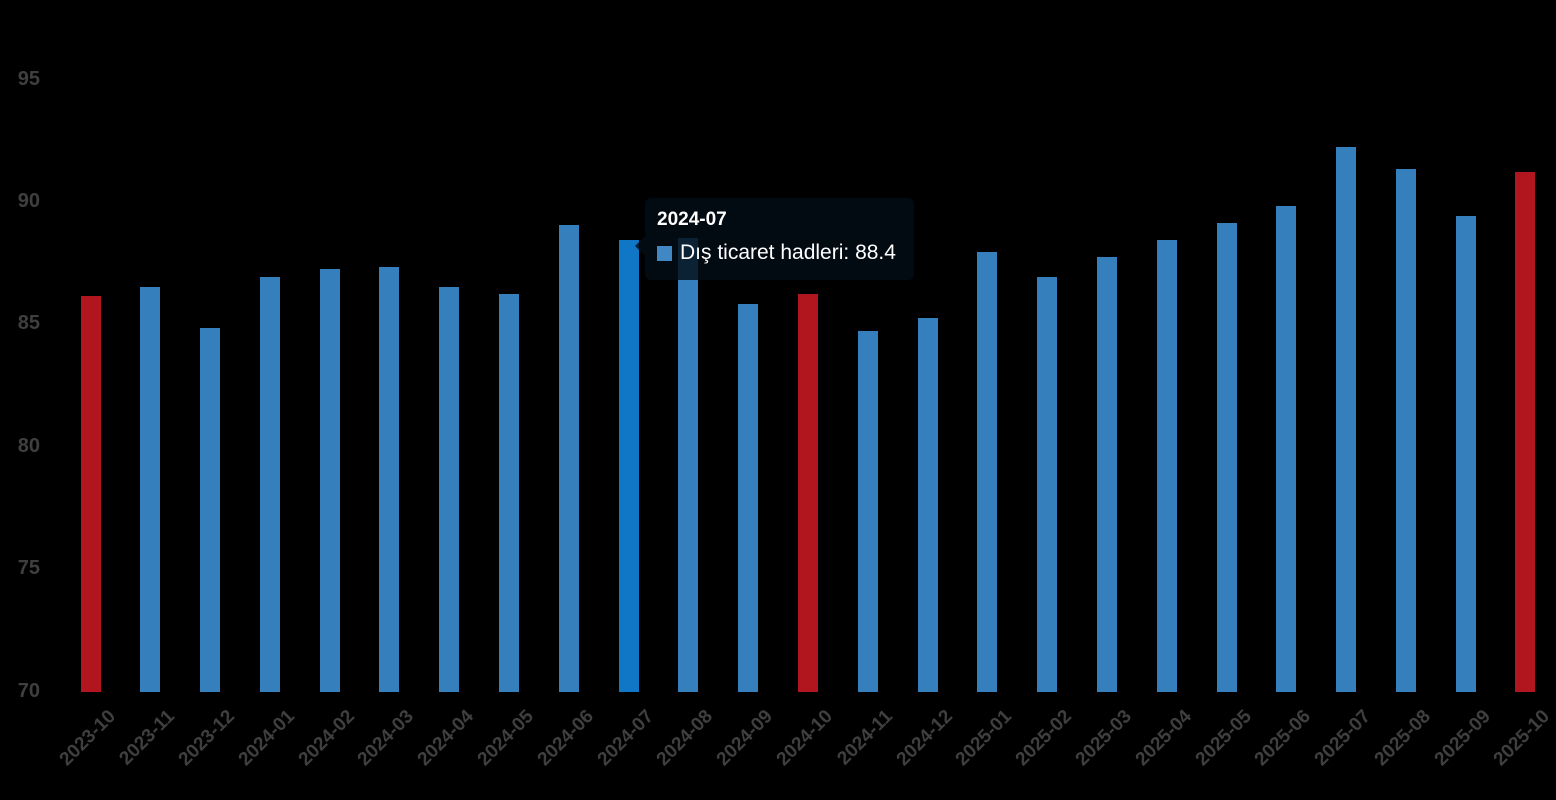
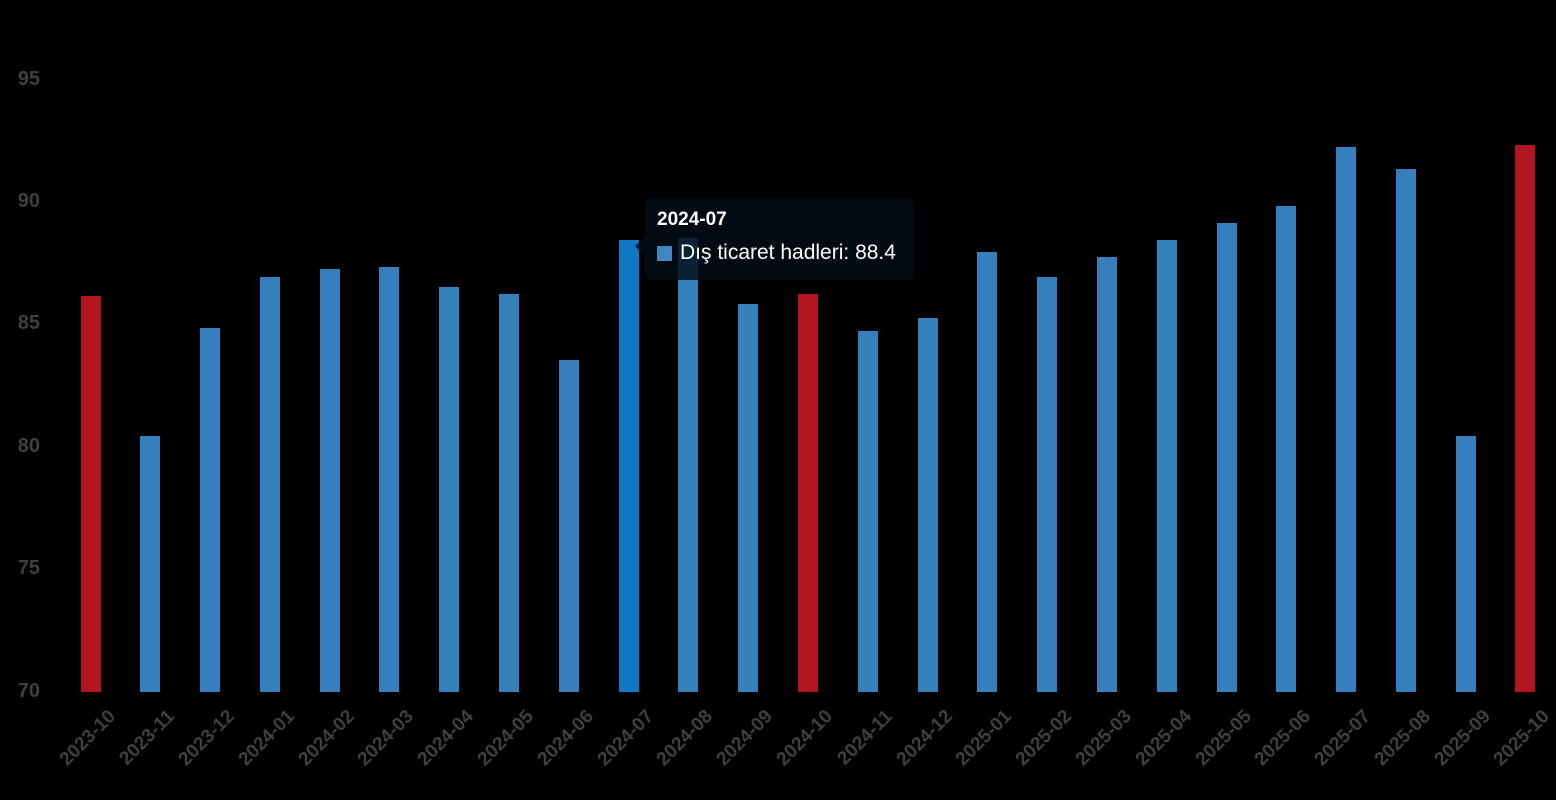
2023-11: 86.5 -> 80.4
2024-06: 89.0 -> 83.5
2025-09: 89.4 -> 80.4
2025-10: 91.2 -> 92.3
